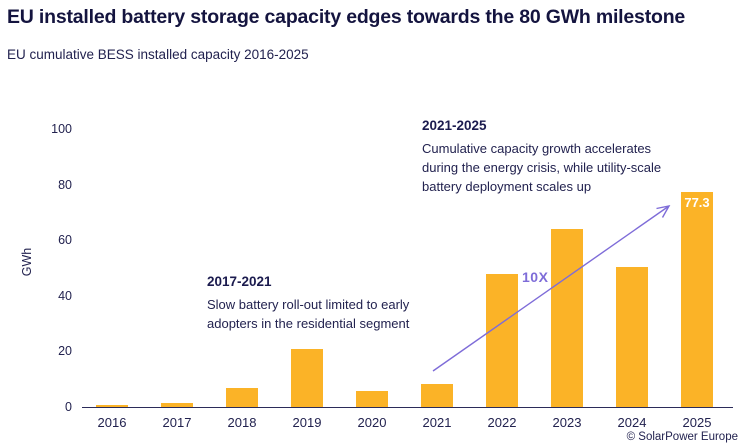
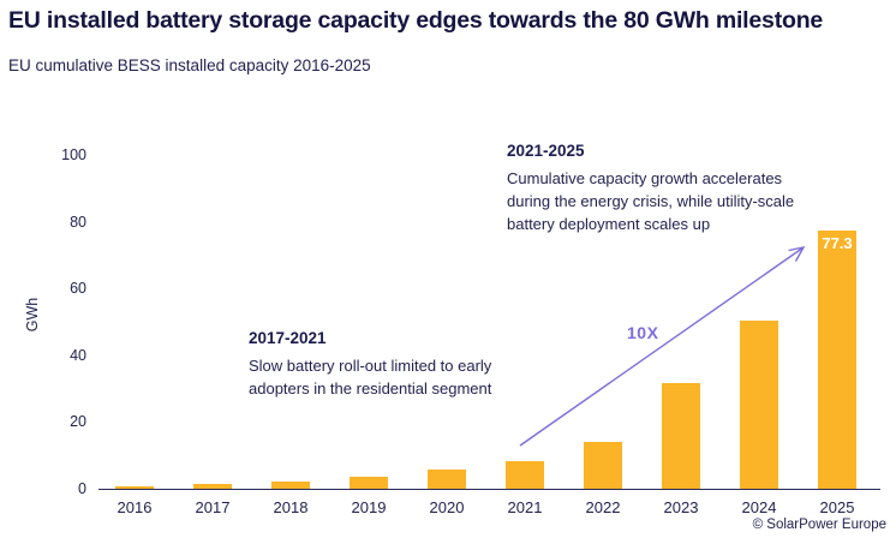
2018: 7 -> 2
2019: 21 -> 4
2022: 48 -> 14
2023: 64 -> 32
